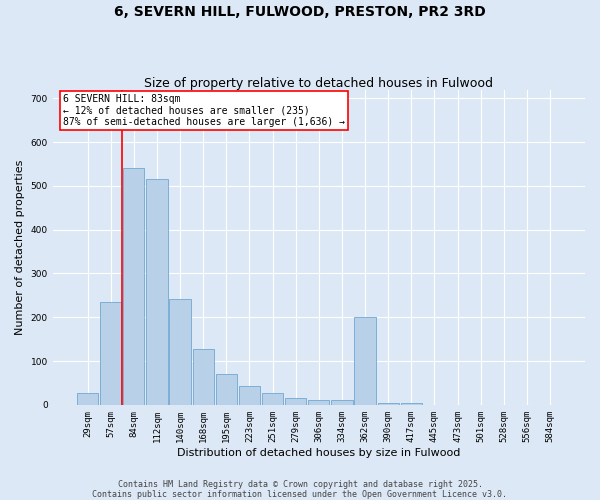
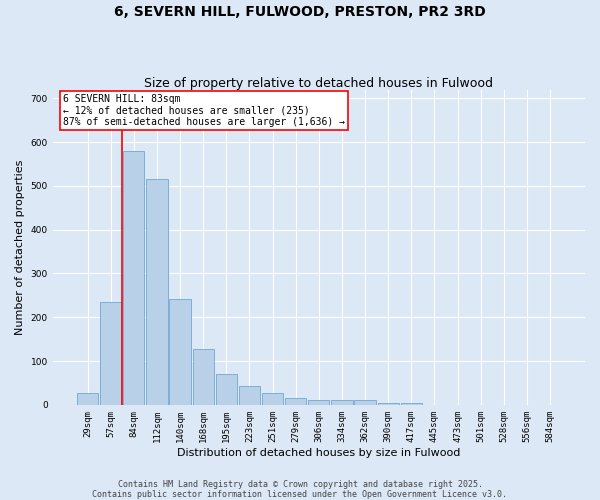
84sqm: 540 -> 580
362sqm: 200 -> 10
